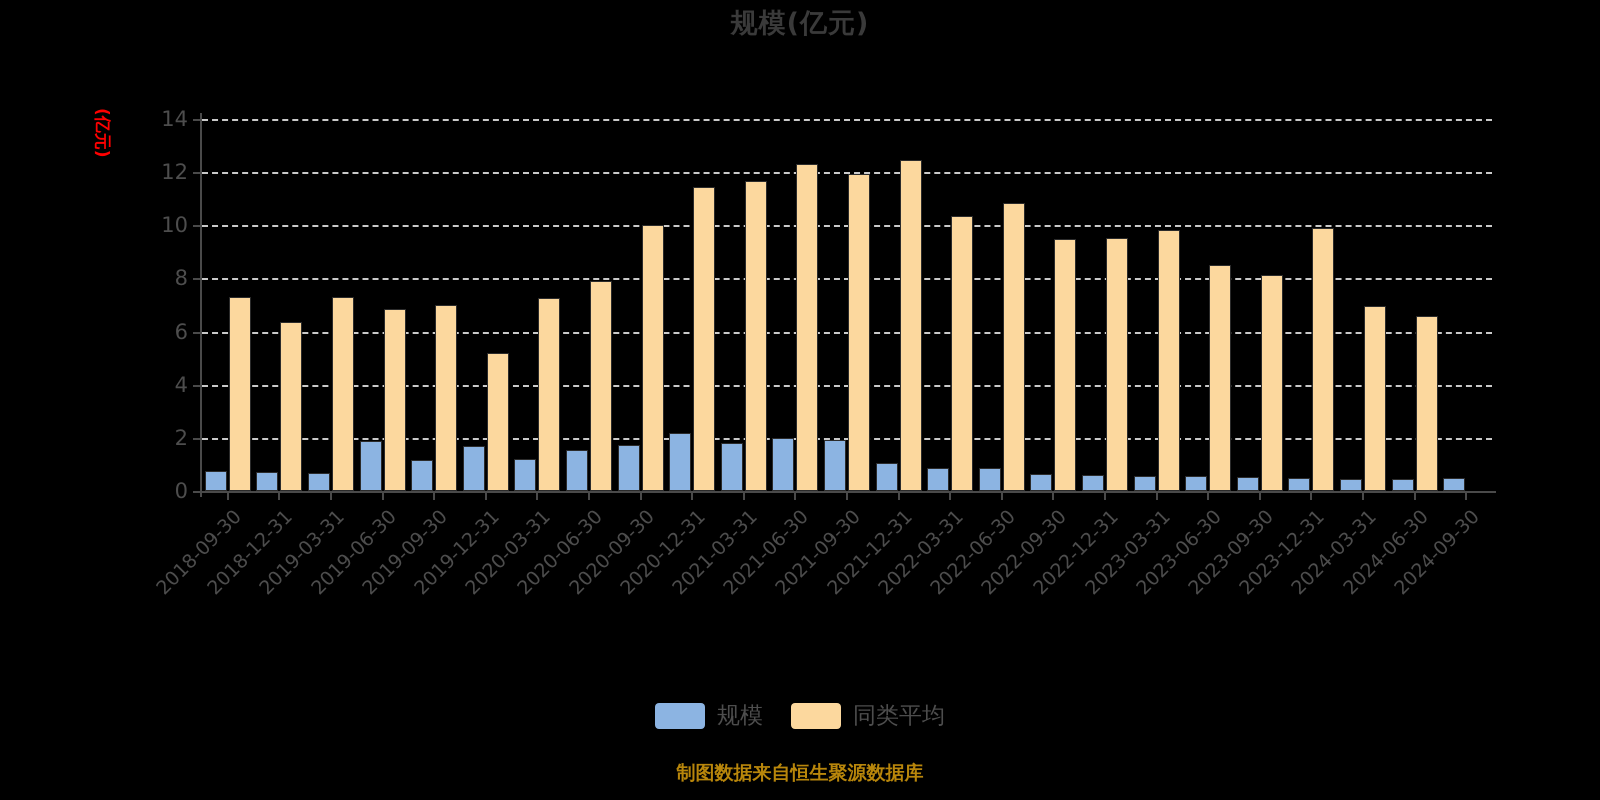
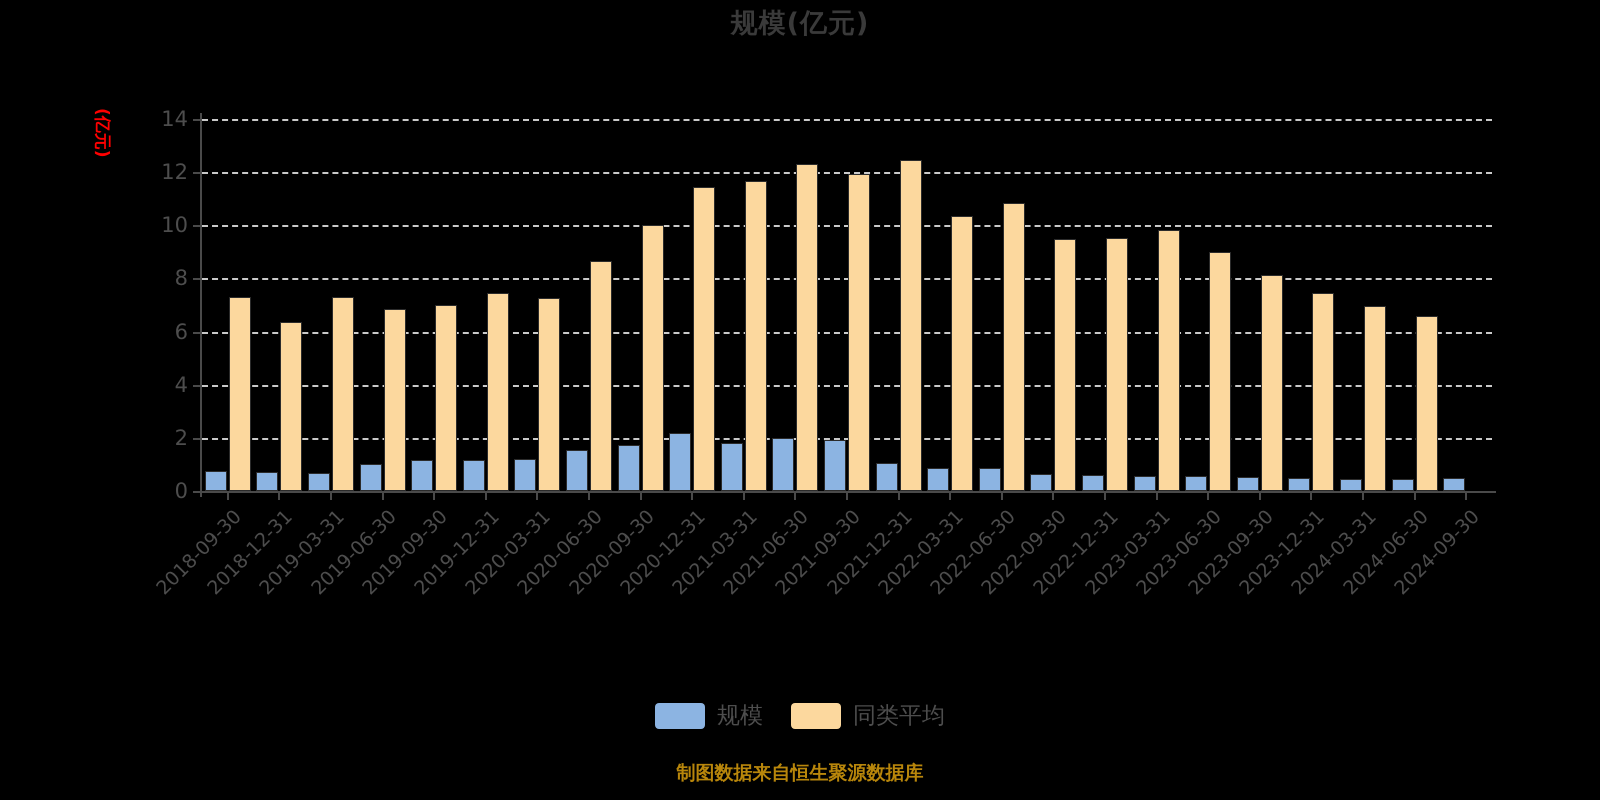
规模/2019-06-30: 1.9 -> 1.0
规模/2019-12-31: 1.7 -> 1.2
同类平均/2019-12-31: 5.2 -> 7.5
同类平均/2020-06-30: 7.9 -> 8.7
同类平均/2023-06-30: 8.5 -> 9.0
同类平均/2023-12-31: 9.9 -> 7.5
